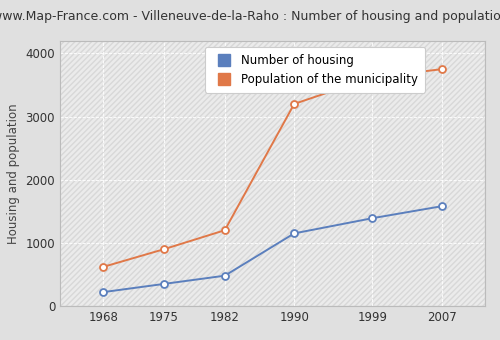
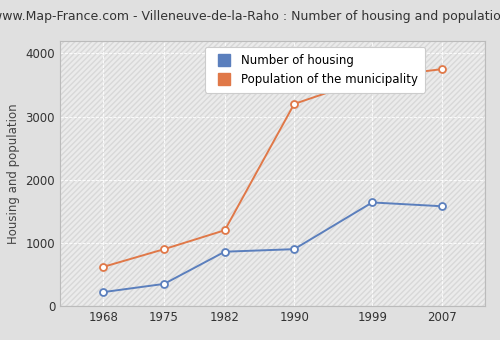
Number of housing/1982: 480 -> 860
Number of housing/1990: 1150 -> 900
Number of housing/1999: 1390 -> 1640
